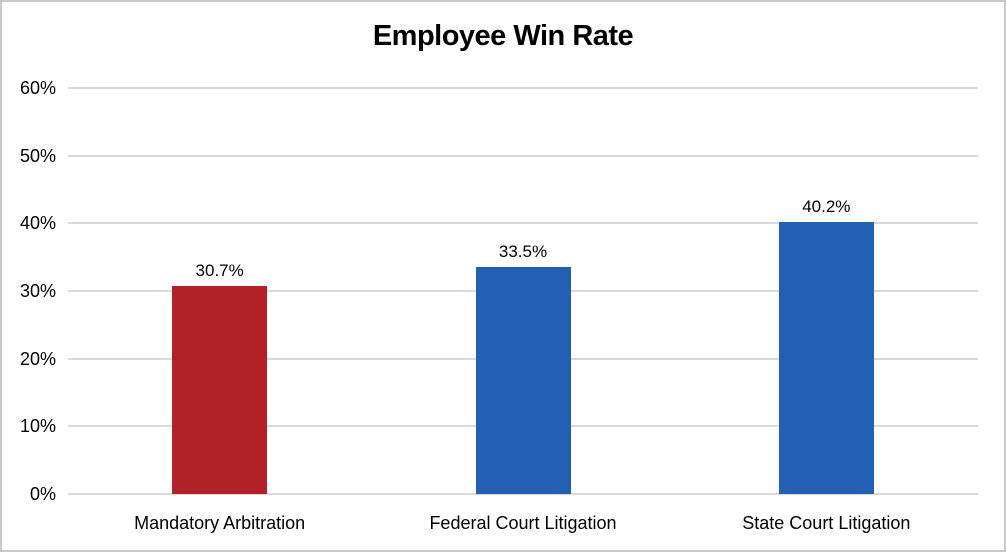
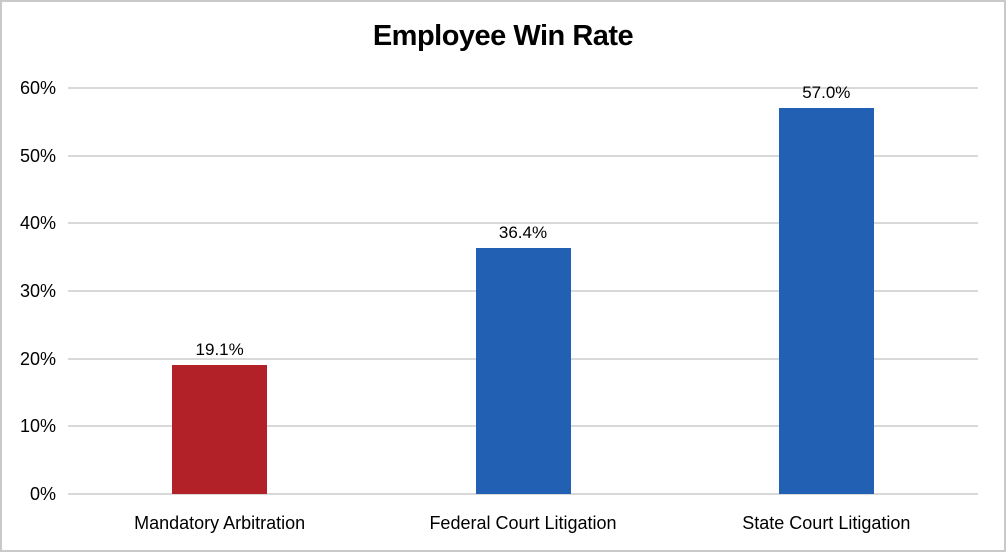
Mandatory Arbitration: 30.7% -> 19.1%
Federal Court Litigation: 33.5% -> 36.4%
State Court Litigation: 40.2% -> 57.0%
